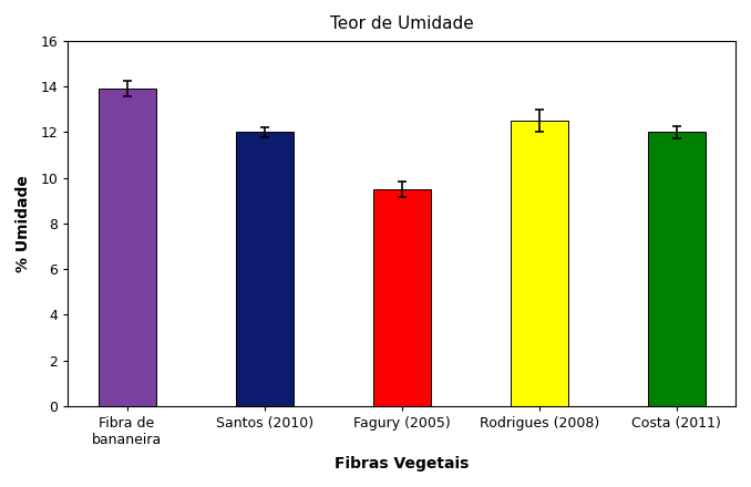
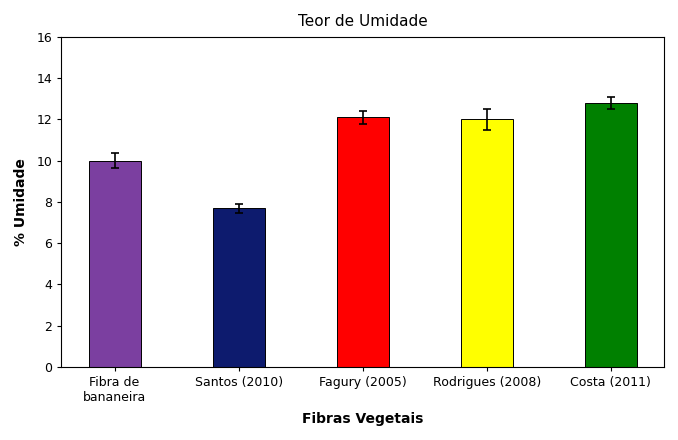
Fibra de bananeira: 13.9 -> 10.0
Santos (2010): 12.0 -> 7.7
Fagury (2005): 9.5 -> 12.1
Rodrigues (2008): 12.5 -> 12.0
Costa (2011): 12.0 -> 12.8
